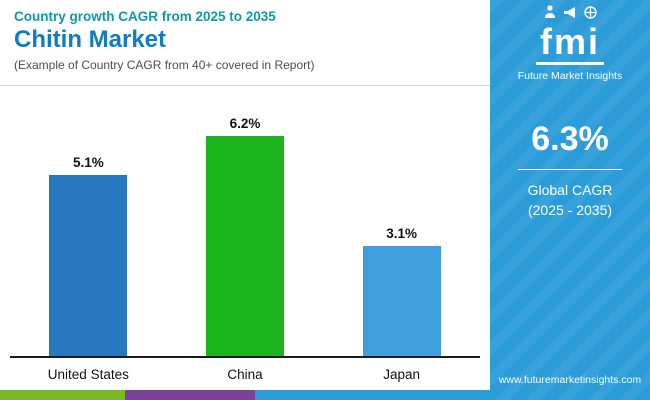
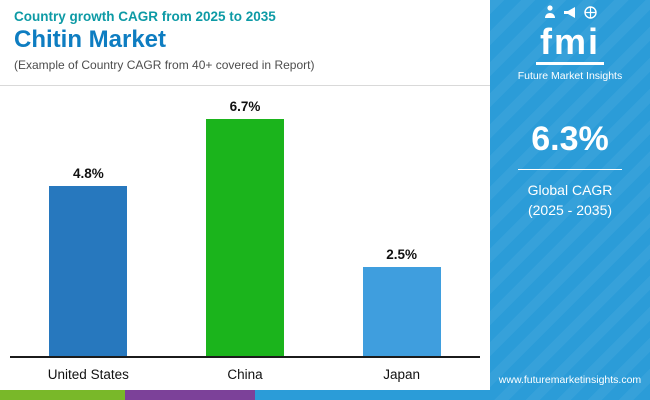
United States: 5.1% -> 4.8%
China: 6.2% -> 6.7%
Japan: 3.1% -> 2.5%
